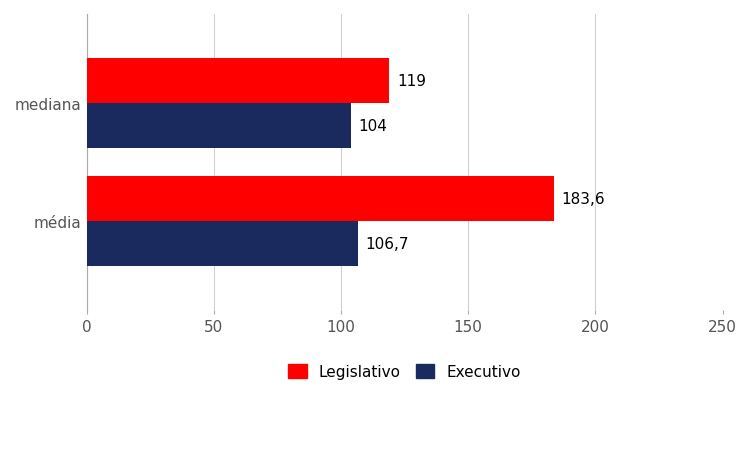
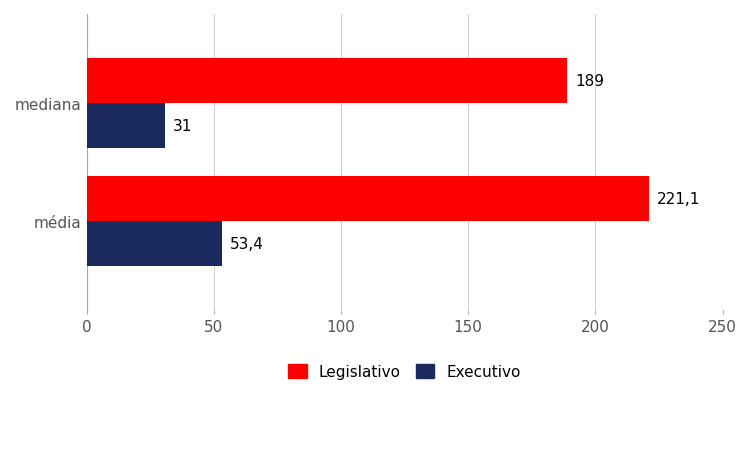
Legislativo/mediana: 119 -> 189
Executivo/mediana: 104 -> 31
Legislativo/média: 183,6 -> 221,1
Executivo/média: 106,7 -> 53,4
